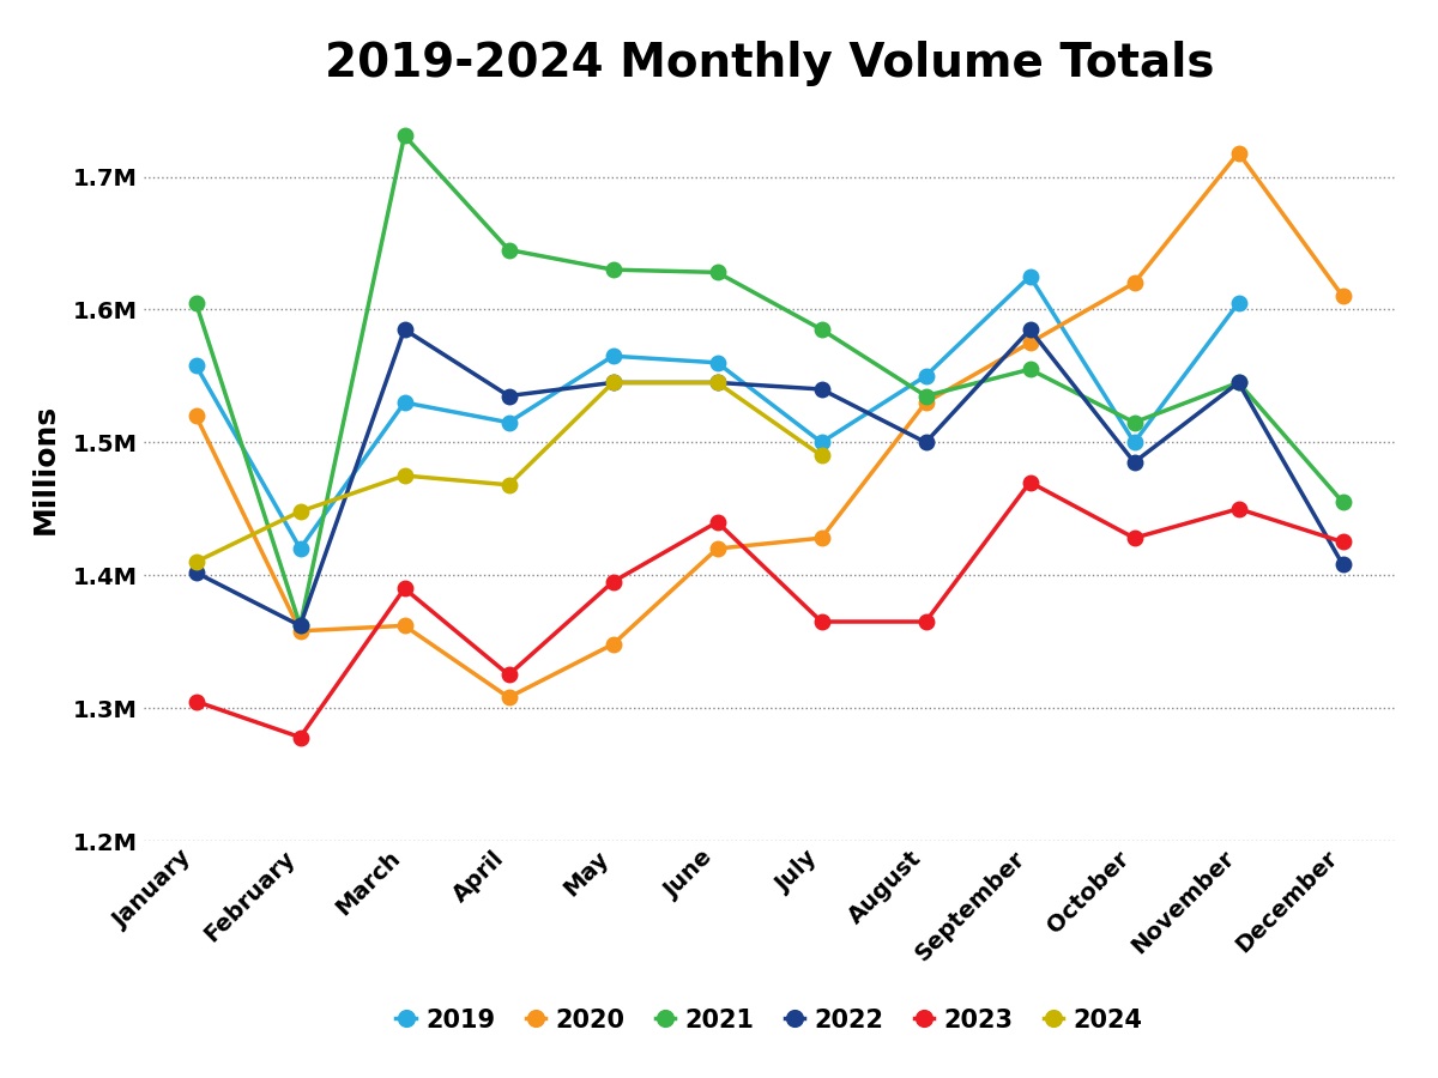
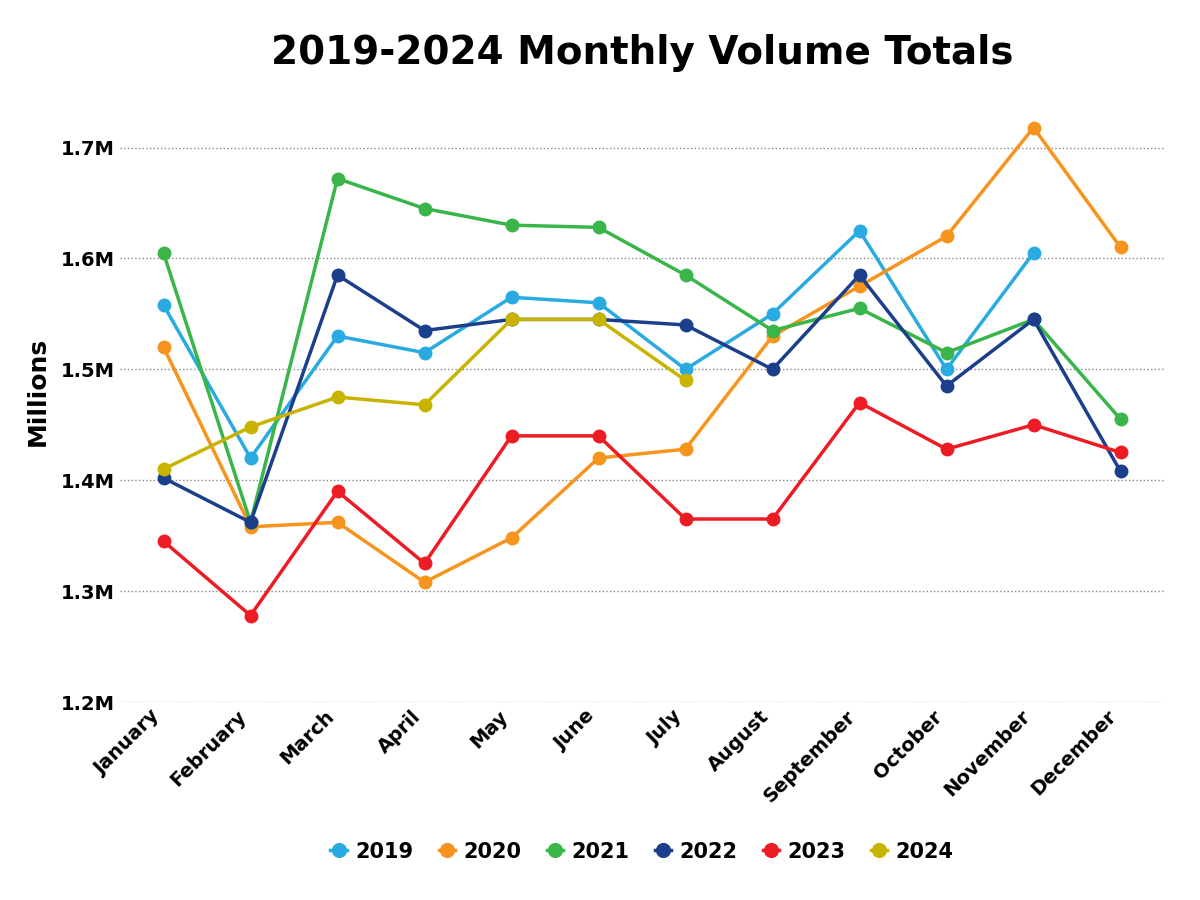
2023/January: 1.305M -> 1.345M
2021/March: 1.731M -> 1.672M
2023/May: 1.395M -> 1.440M
